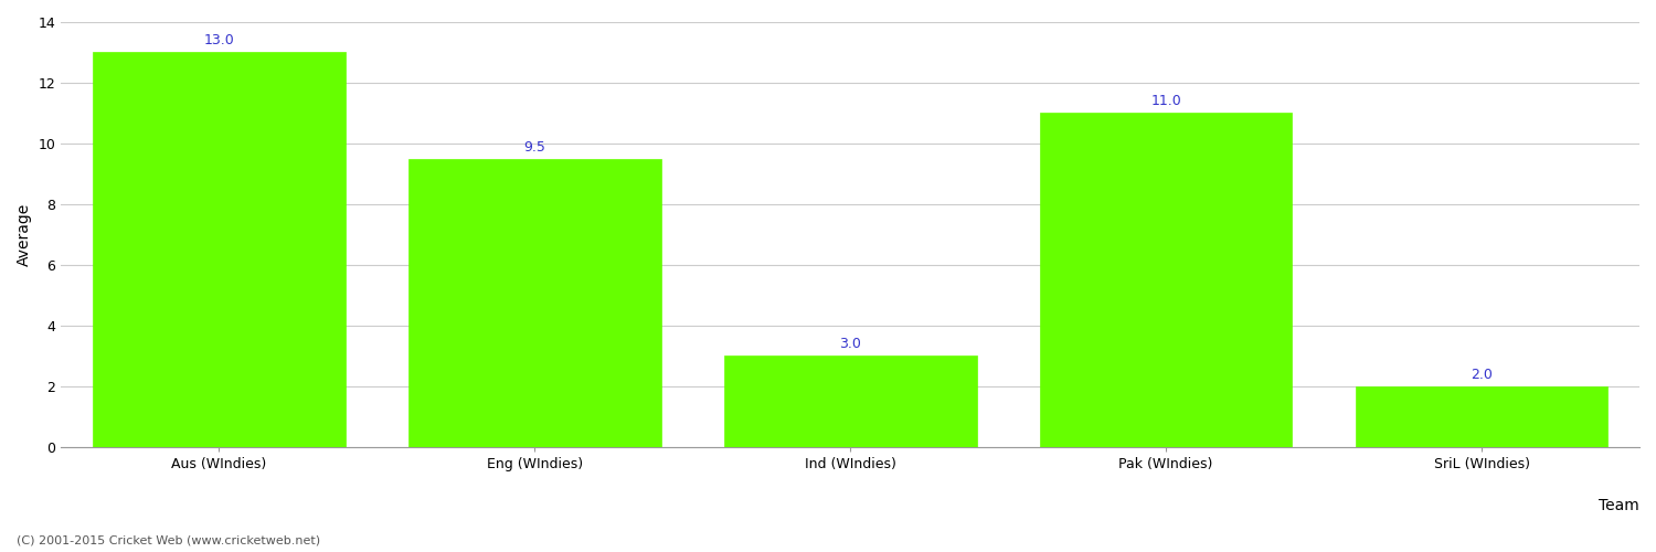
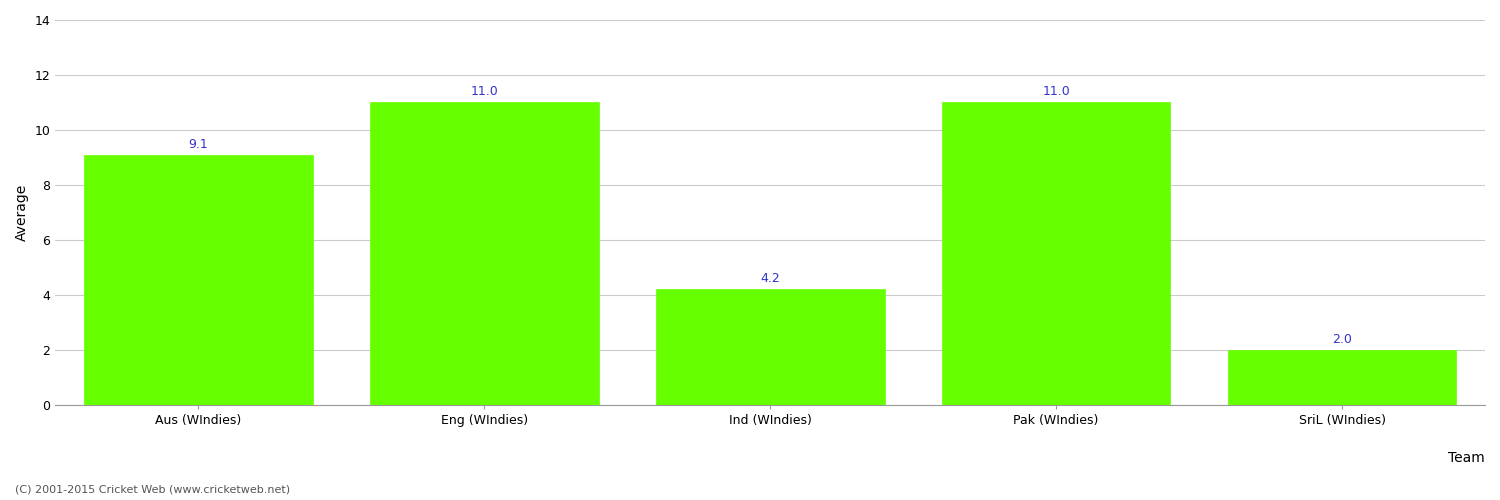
Aus (WIndies): 13.0 -> 9.1
Eng (WIndies): 9.5 -> 11.0
Ind (WIndies): 3.0 -> 4.2
